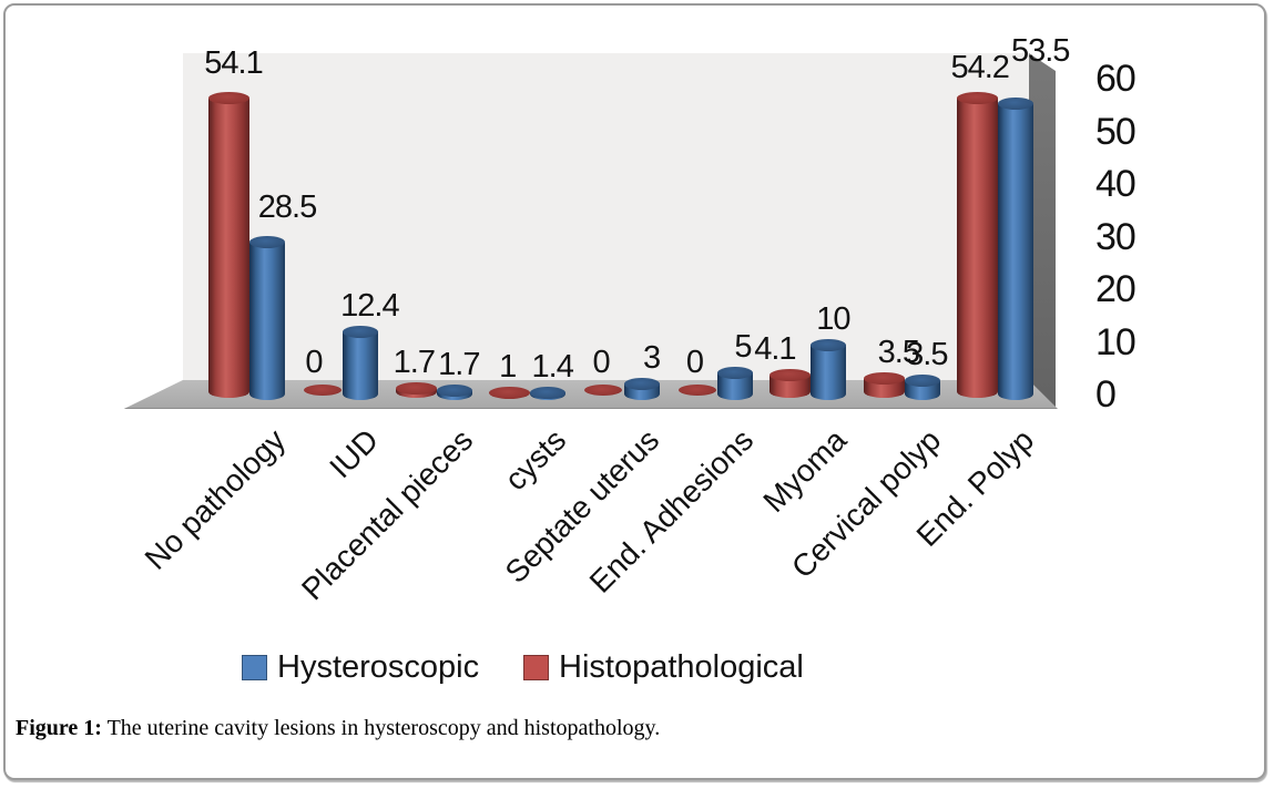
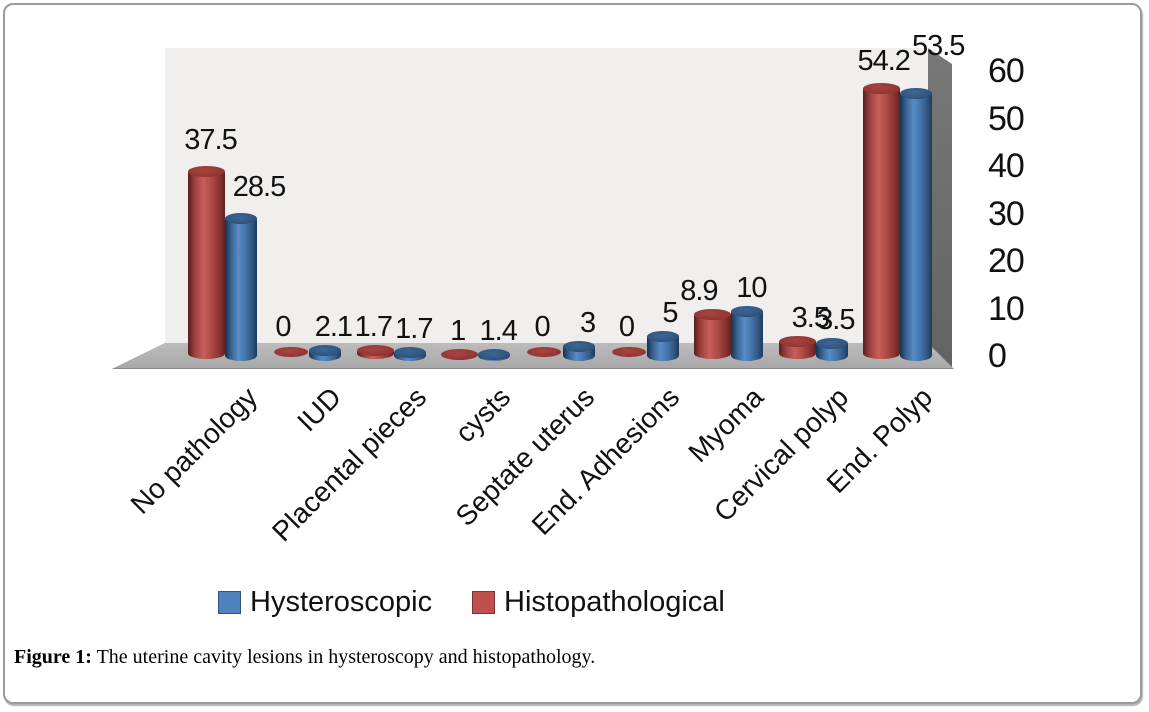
Histopathological/No pathology: 54.1 -> 37.5
Hysteroscopic/IUD: 12.4 -> 2.1
Histopathological/Myoma: 4.1 -> 8.9
